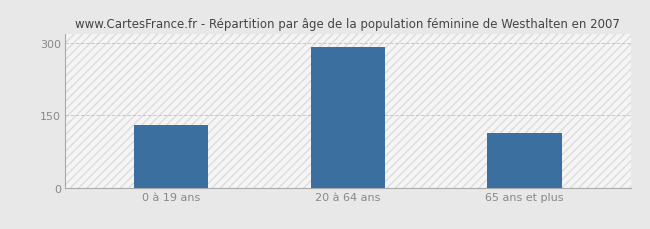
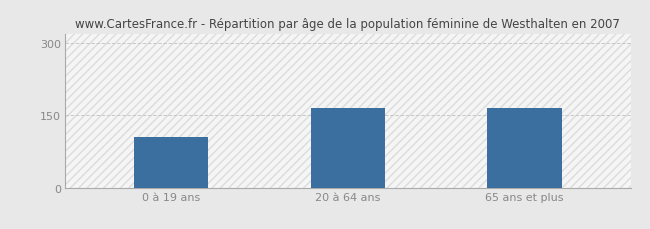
0 à 19 ans: 130 -> 105
20 à 64 ans: 291 -> 165
65 ans et plus: 113 -> 165
